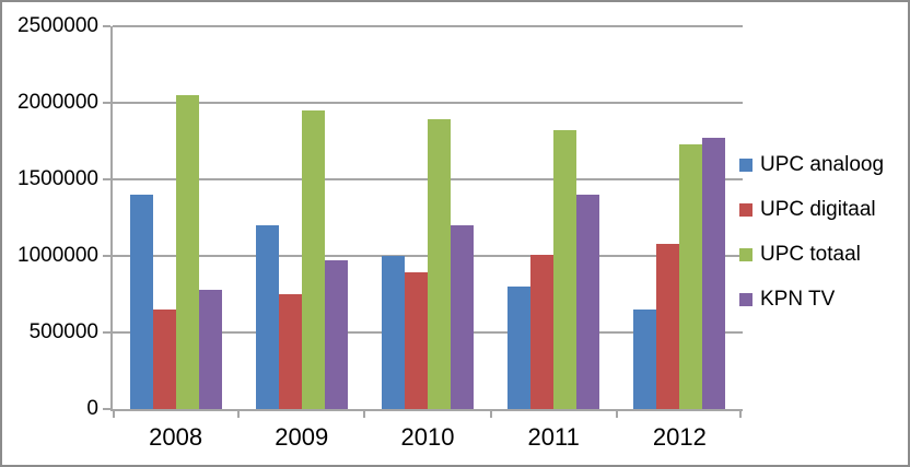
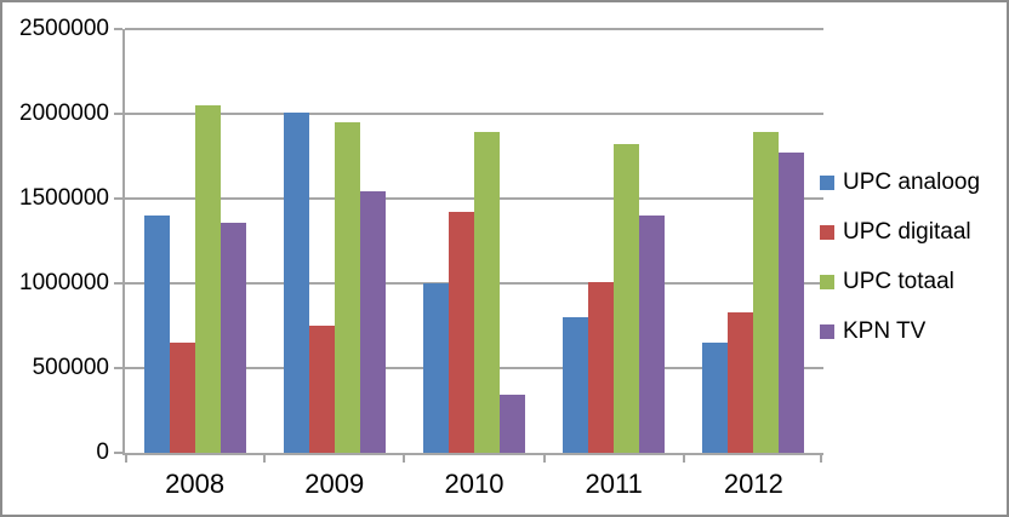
KPN TV/2008: 780000 -> 1360000
UPC analoog/2009: 1200000 -> 2010000
KPN TV/2009: 970000 -> 1540000
UPC digitaal/2010: 890000 -> 1420000
KPN TV/2010: 1200000 -> 340000
UPC digitaal/2012: 1080000 -> 830000
UPC totaal/2012: 1730000 -> 1890000
